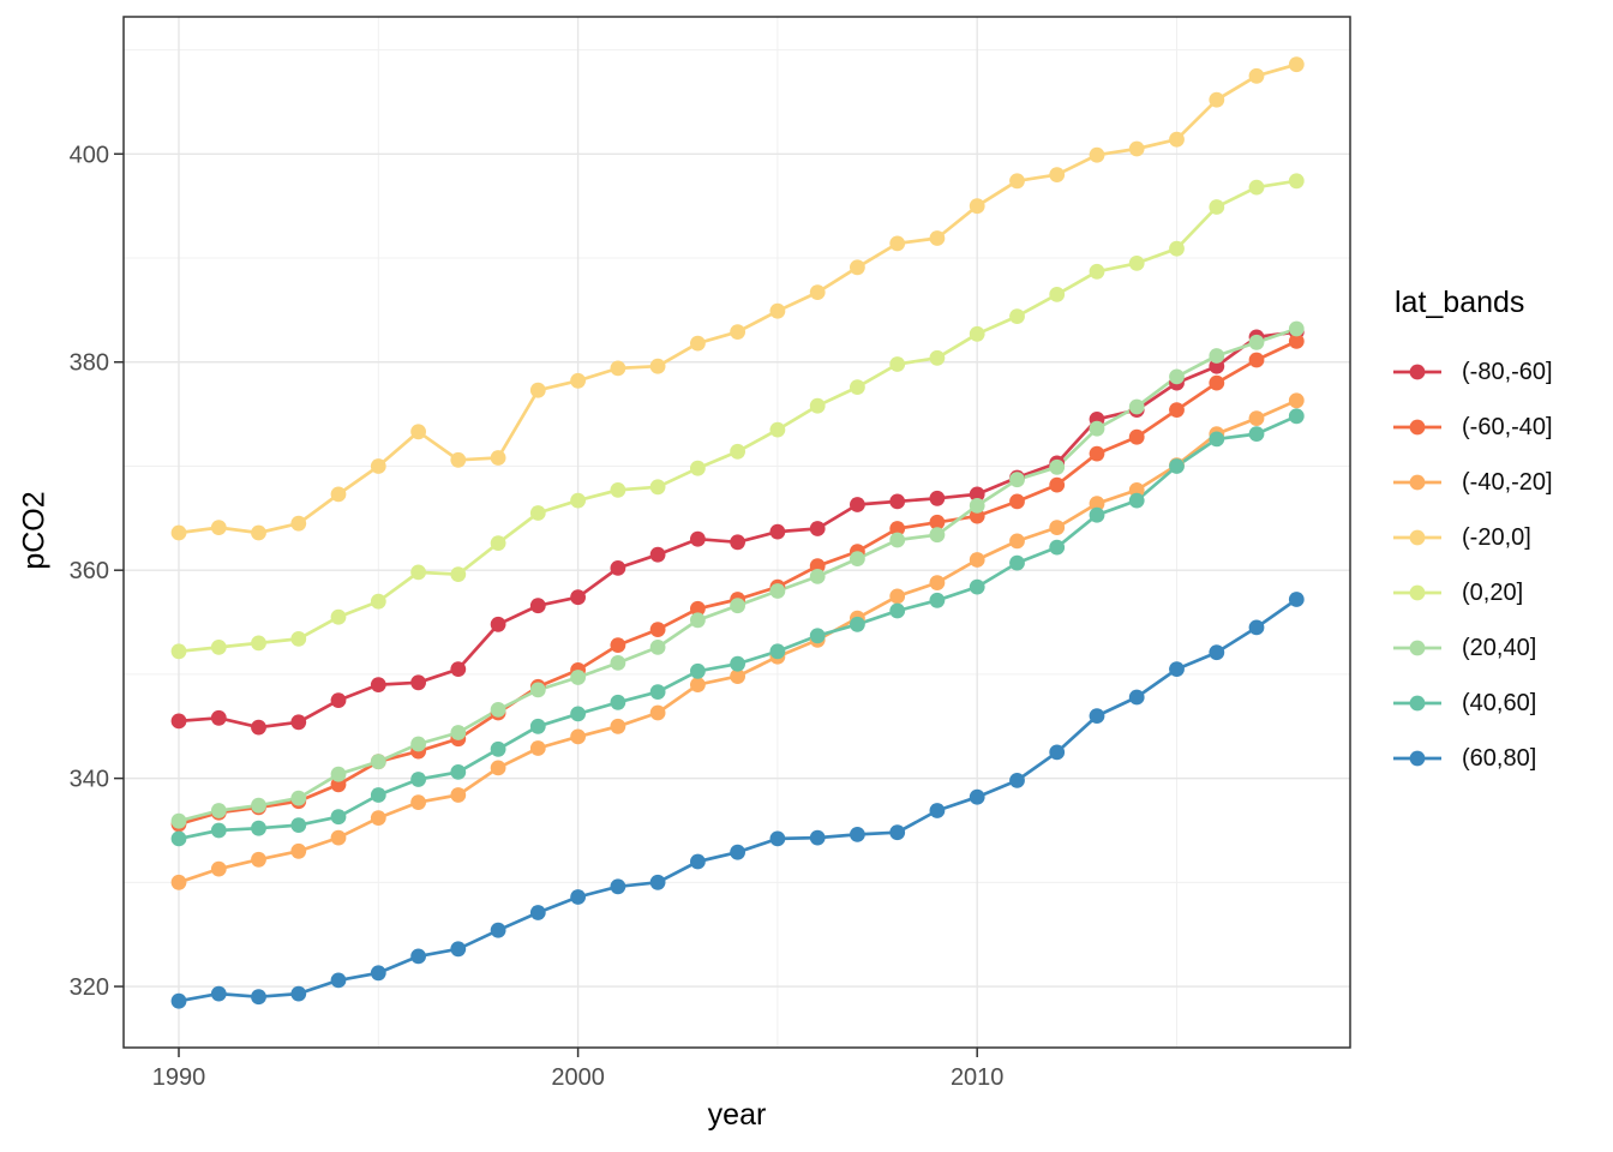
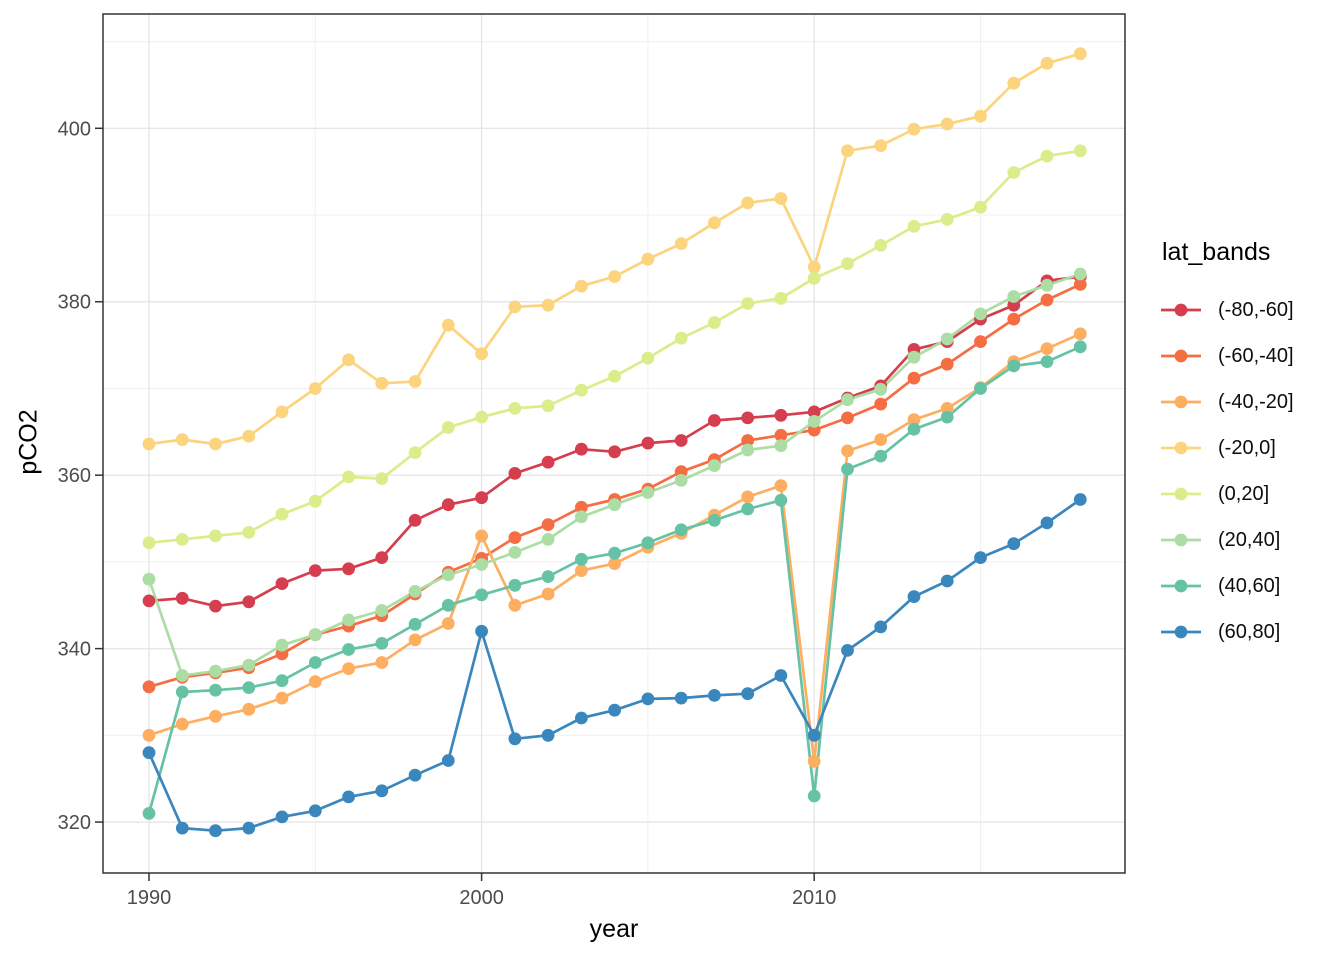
(20,40]/1990: 336 -> 348
(40,60]/1990: 334 -> 321
(60,80]/1990: 319 -> 328
(-40,-20]/2000: 344 -> 353
(-20,0]/2000: 378 -> 374
(60,80]/2000: 329 -> 342
(-40,-20]/2010: 361 -> 327
(-20,0]/2010: 395 -> 384
(40,60]/2010: 358 -> 323
(60,80]/2010: 338 -> 330
